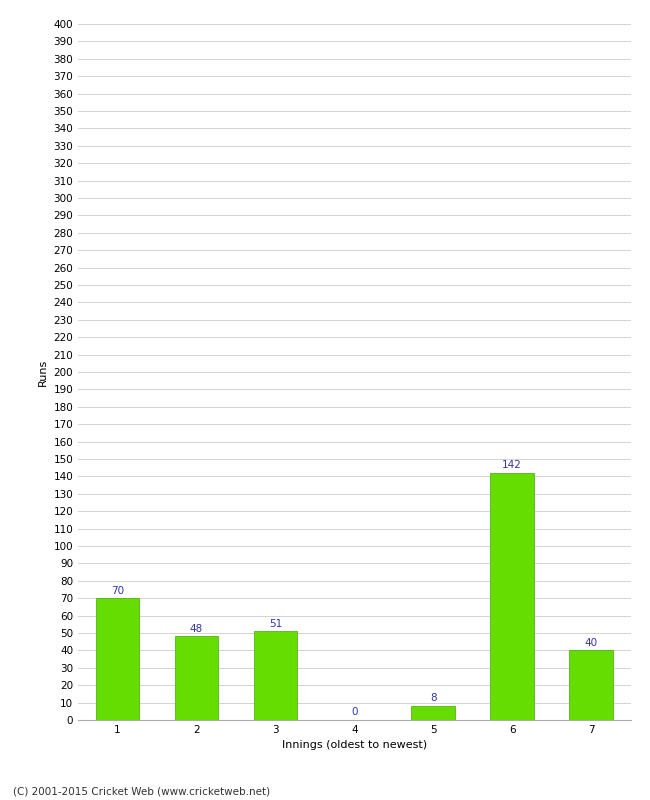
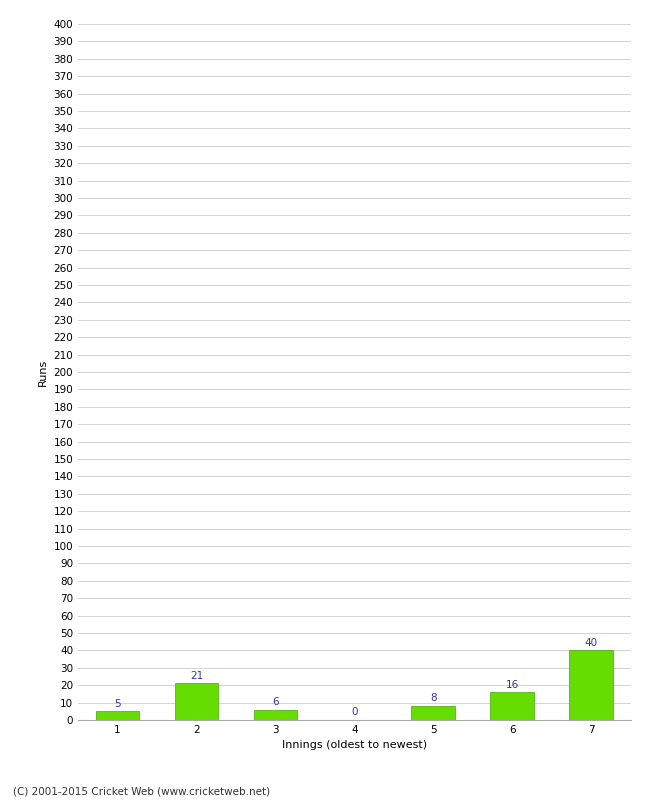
1: 70 -> 5
2: 48 -> 21
3: 51 -> 6
6: 142 -> 16
